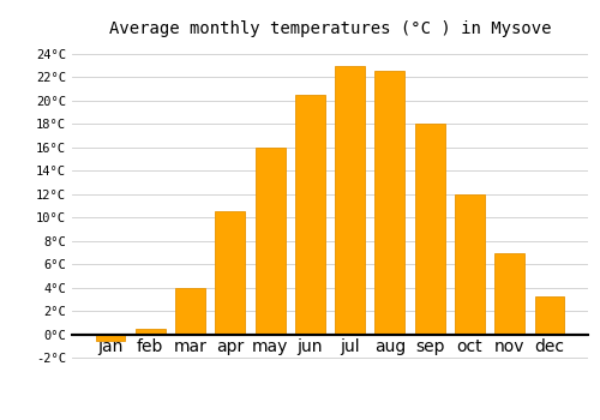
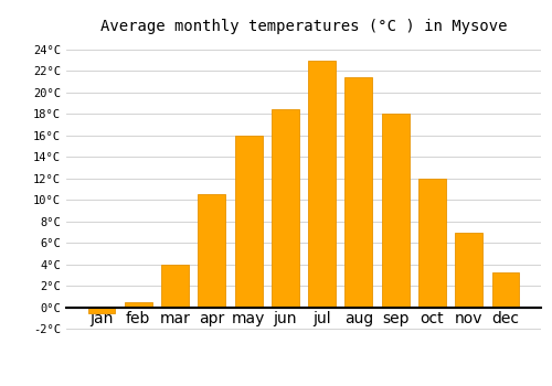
jun: 20.5°C -> 18.4°C
aug: 22.5°C -> 21.4°C
